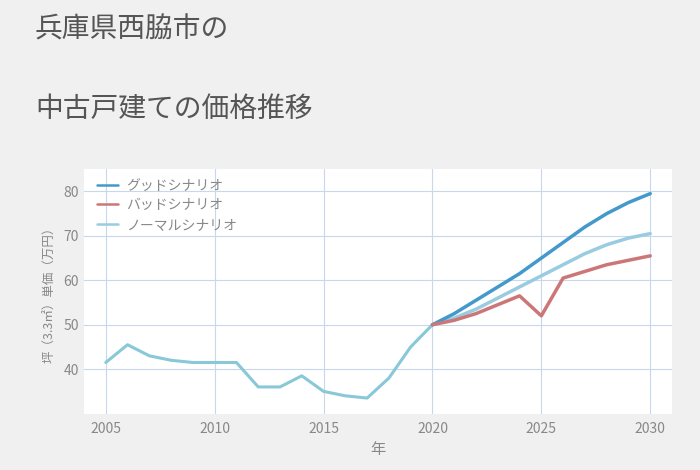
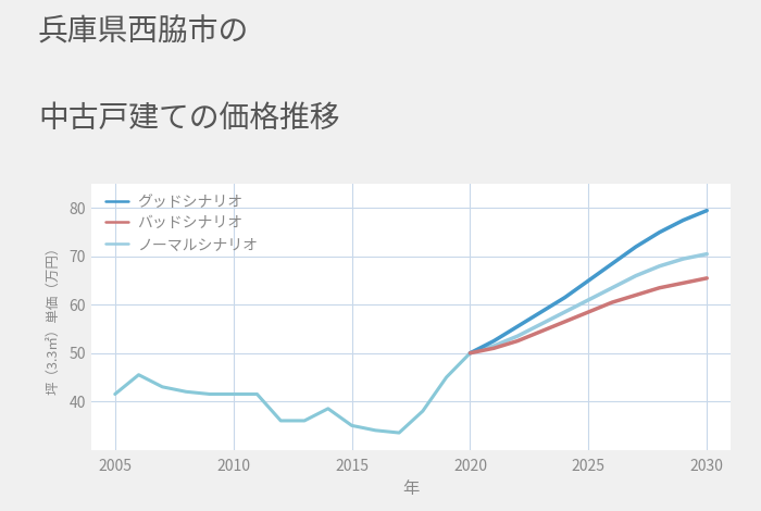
バッドシナリオ/2025: 52.0 -> 58.5
